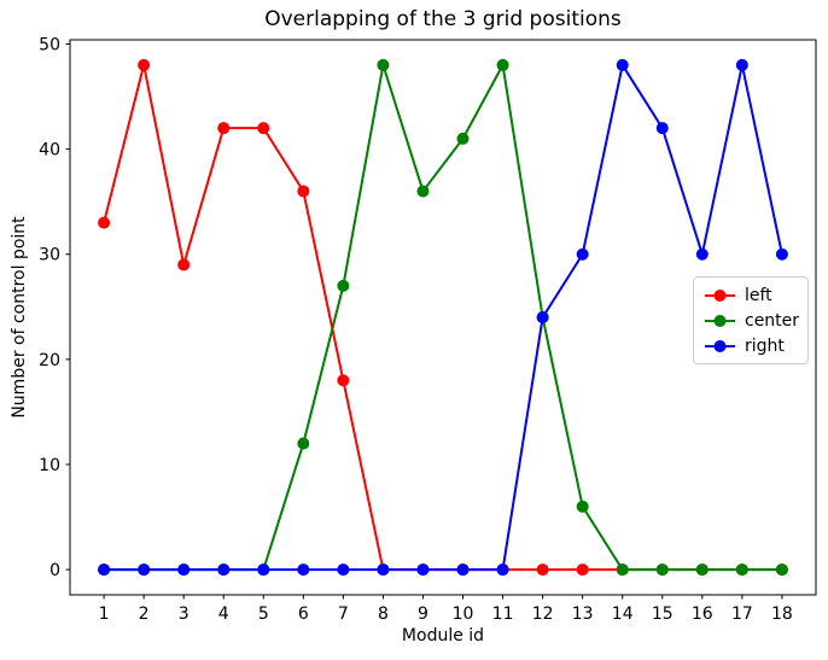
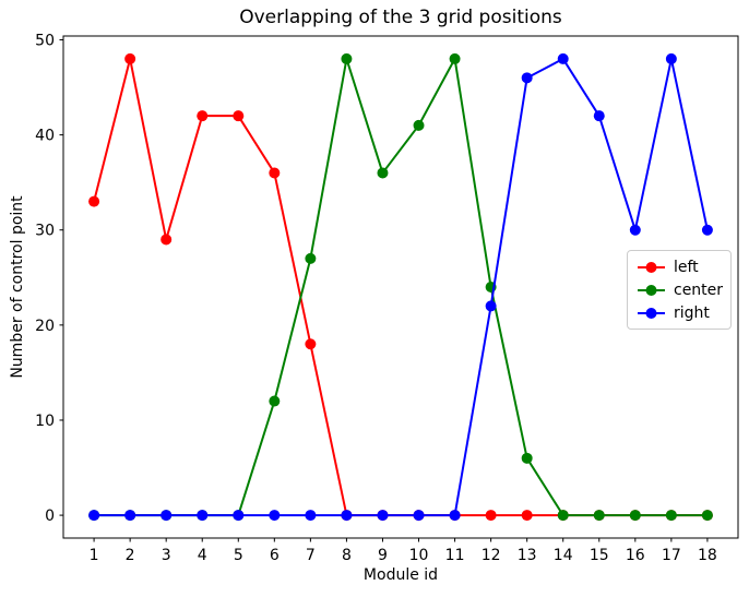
right/12: 24 -> 22
right/13: 30 -> 46
